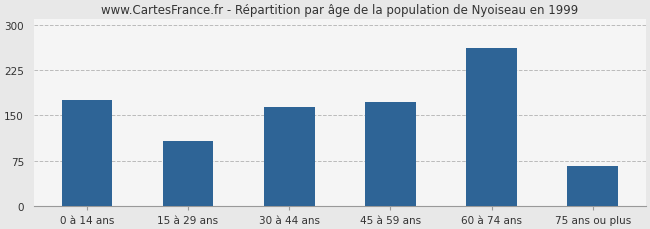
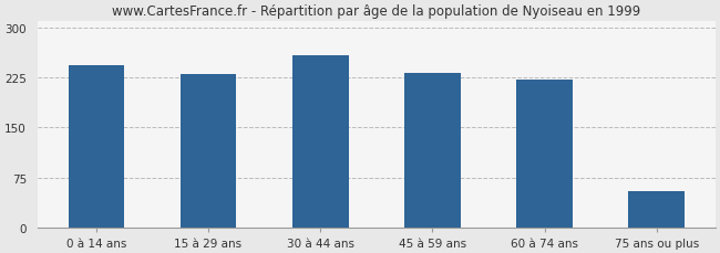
0 à 14 ans: 176 -> 243
15 à 29 ans: 108 -> 230
30 à 44 ans: 164 -> 258
45 à 59 ans: 172 -> 231
60 à 74 ans: 262 -> 222
75 ans ou plus: 66 -> 55
